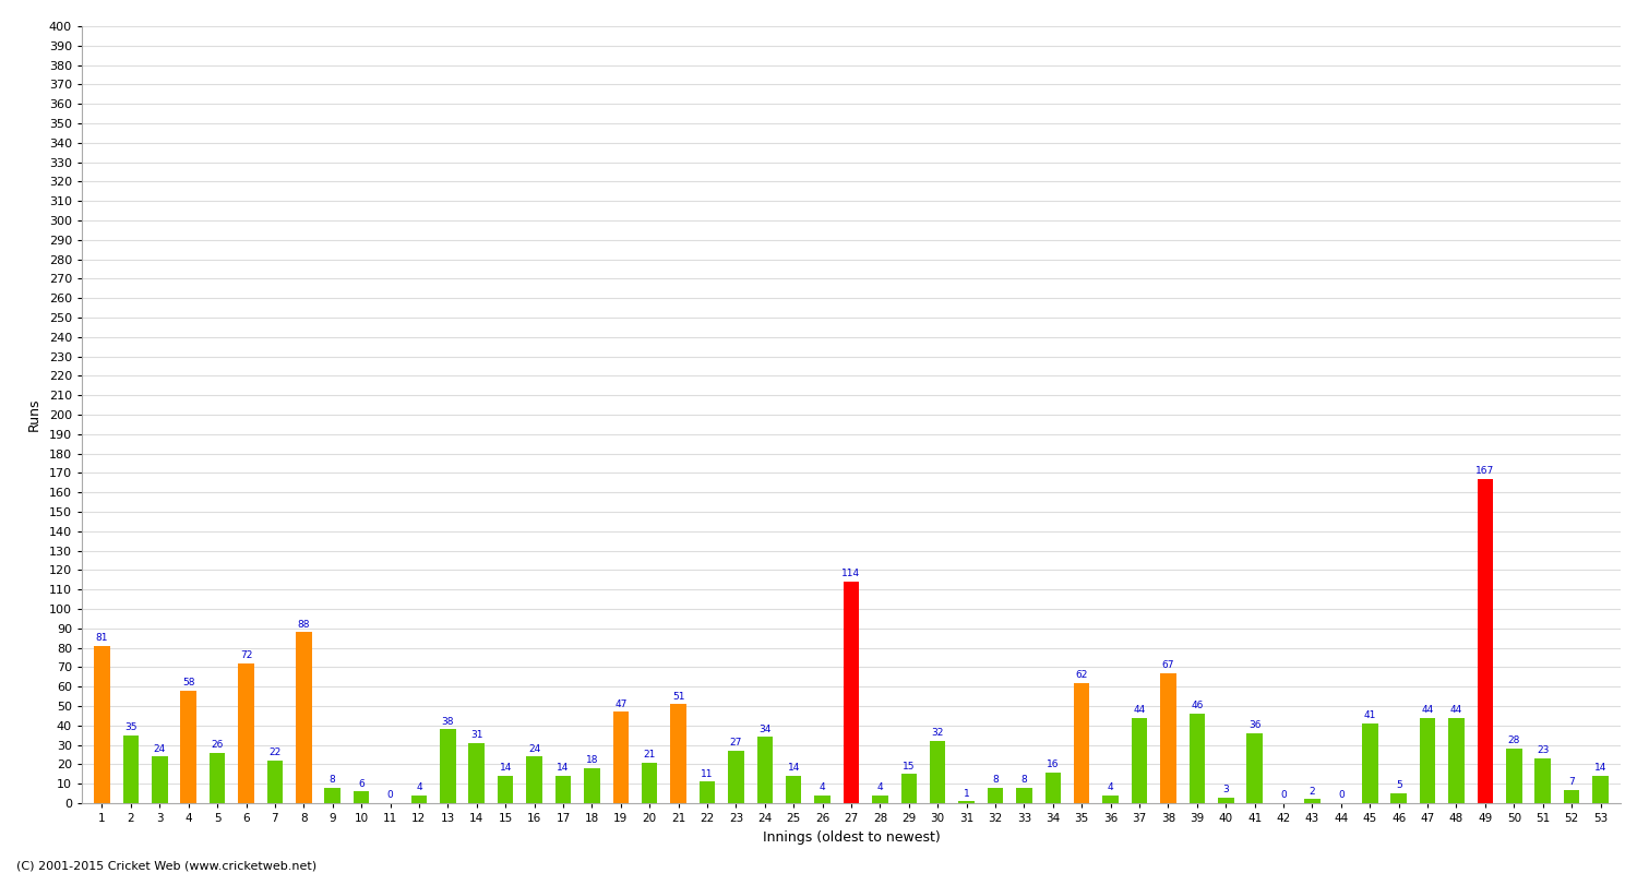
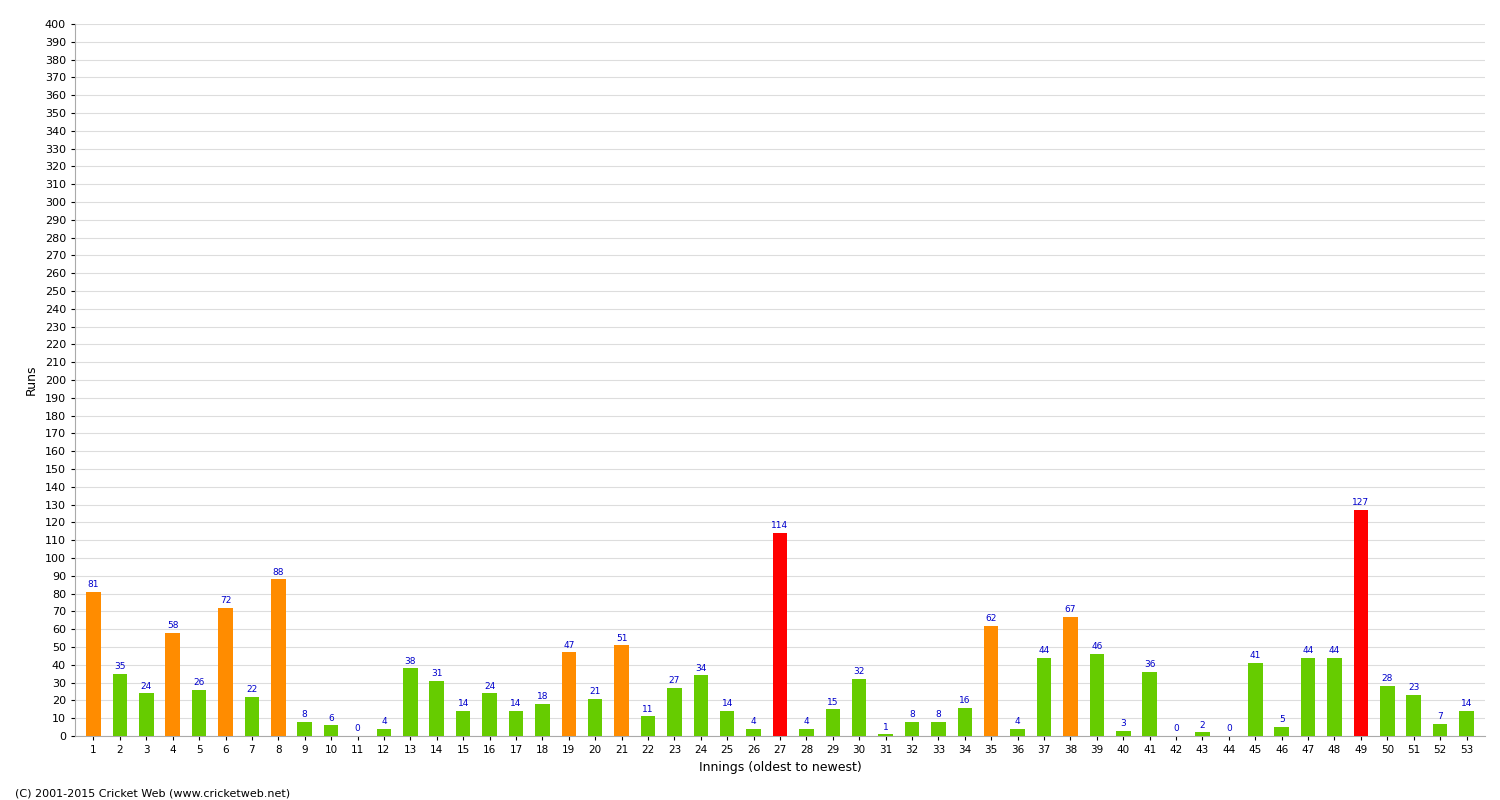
49: 167 -> 127
